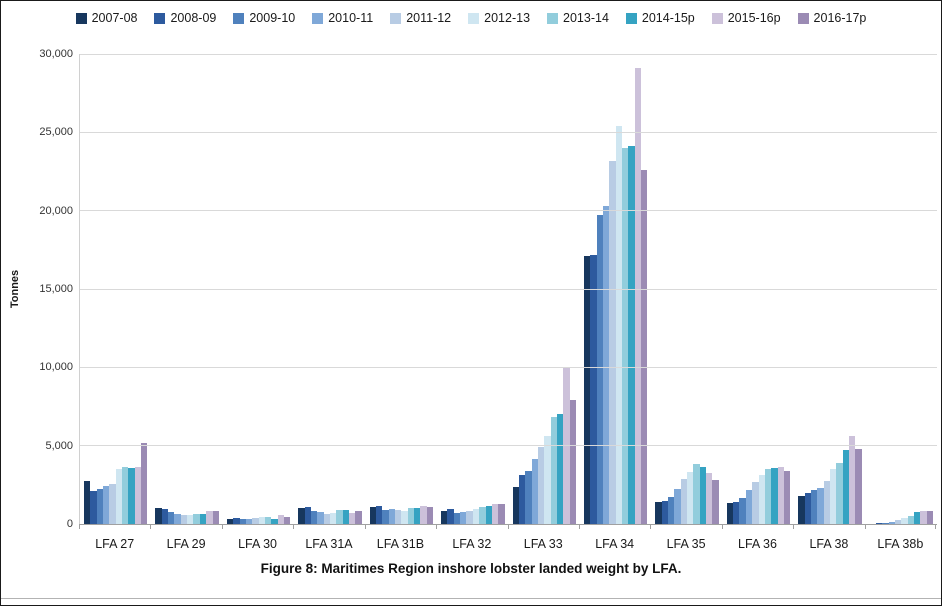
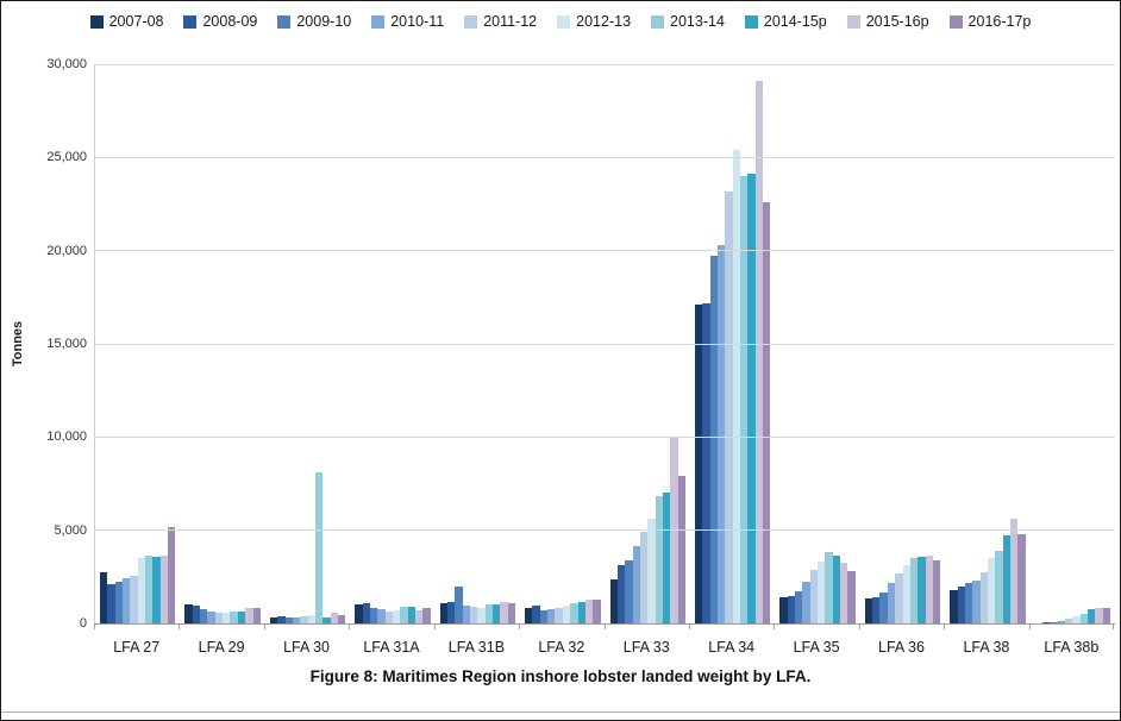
2013-14/LFA 30: 400 -> 8100
2009-10/LFA 31B: 900 -> 2000
